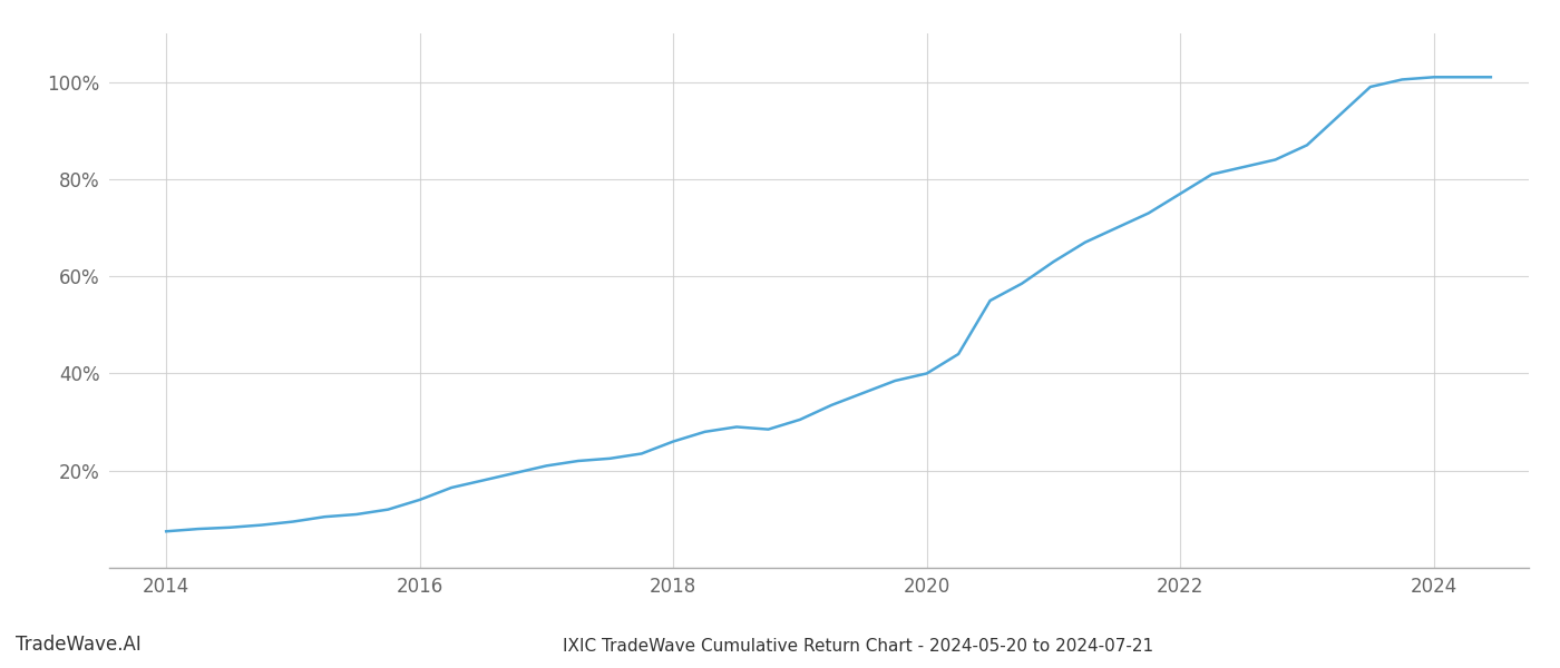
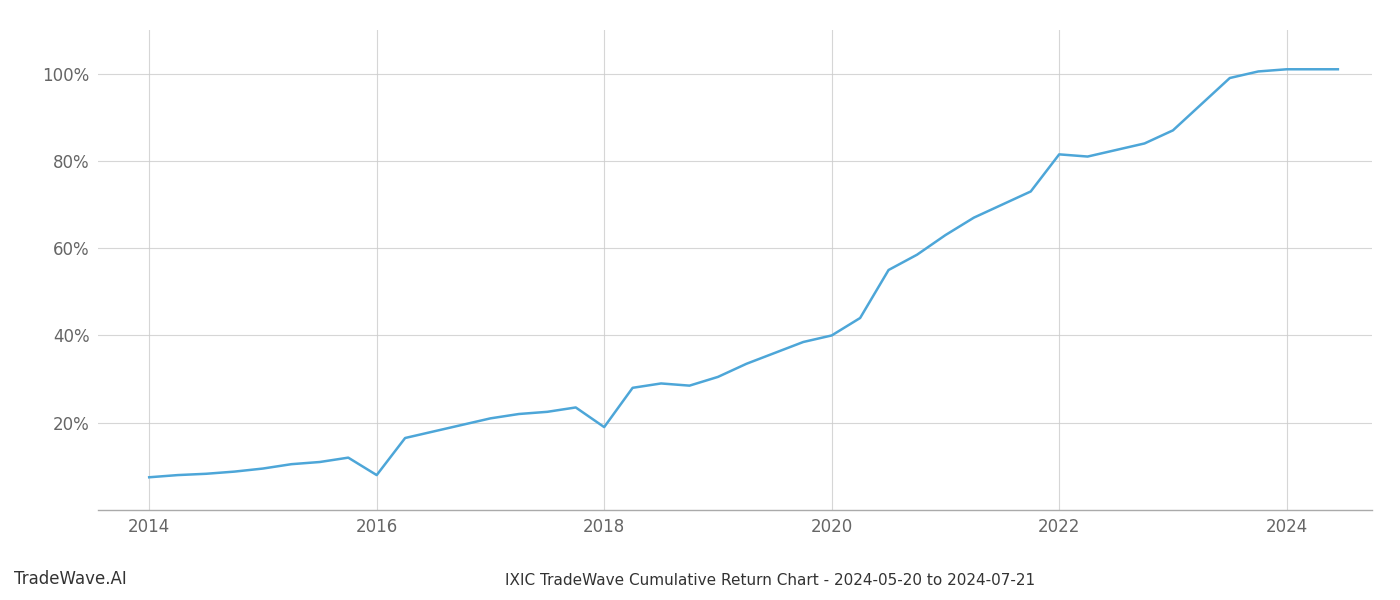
2016: 14.0% -> 8.0%
2018: 26.0% -> 19.0%
2022: 77.0% -> 81.5%
